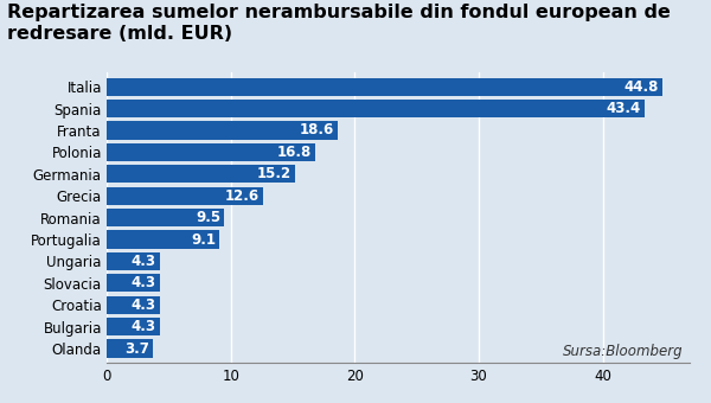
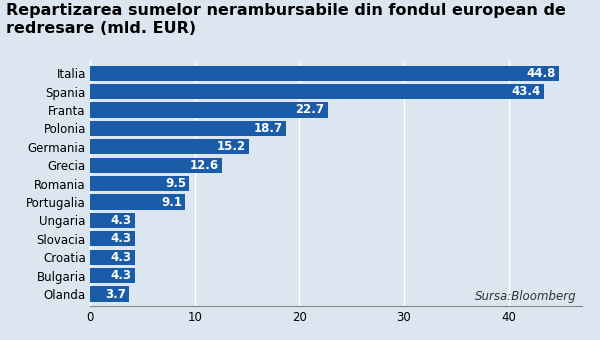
Franta: 18.6 -> 22.7
Polonia: 16.8 -> 18.7
